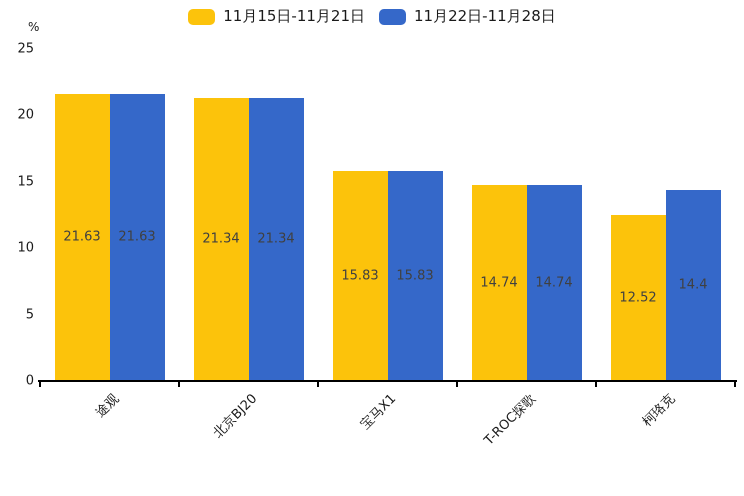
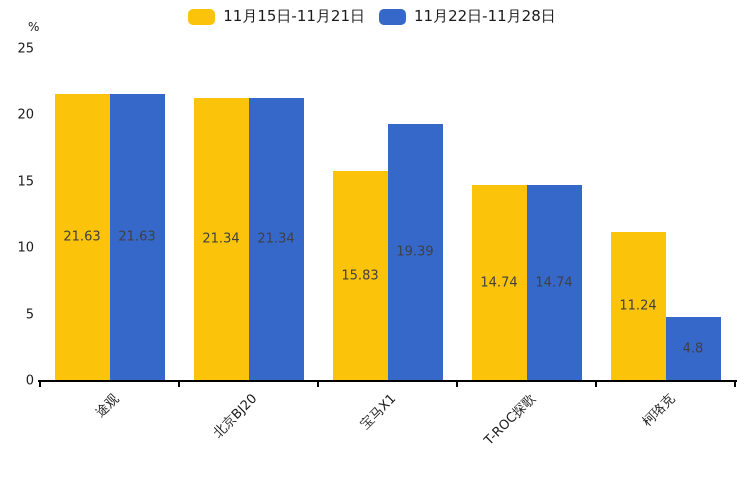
11月22日-11月28日/宝马X1: 15.83 -> 19.39
11月15日-11月21日/柯珞克: 12.52 -> 11.24
11月22日-11月28日/柯珞克: 14.4 -> 4.8
